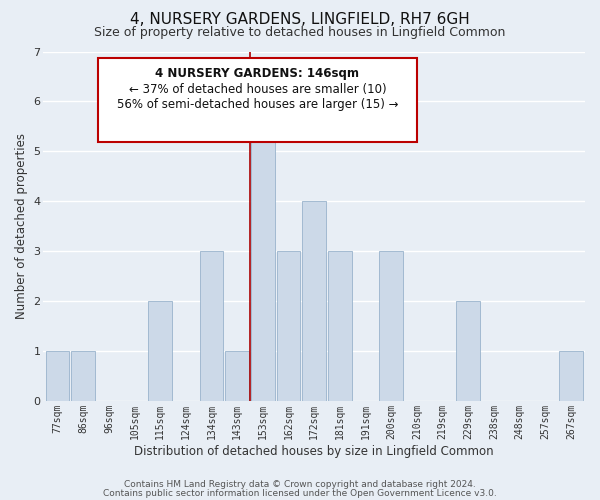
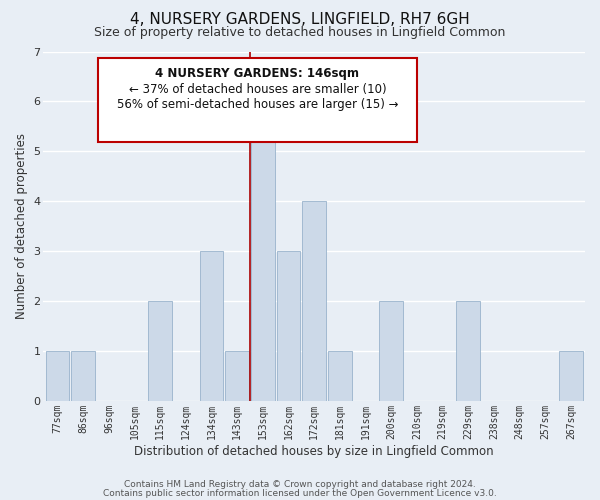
181sqm: 3 -> 1
200sqm: 3 -> 2
